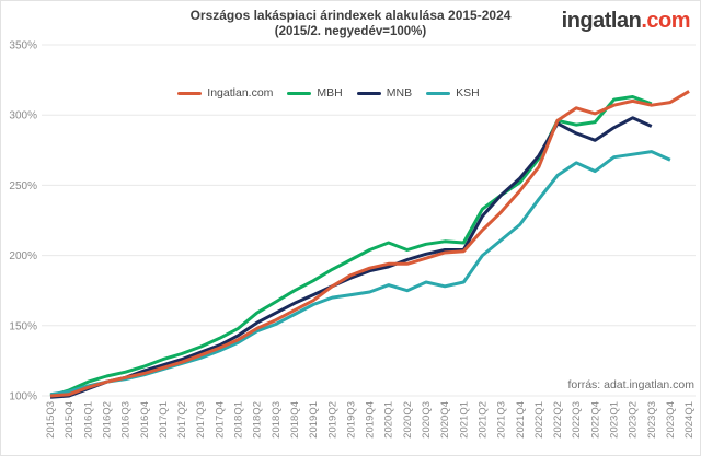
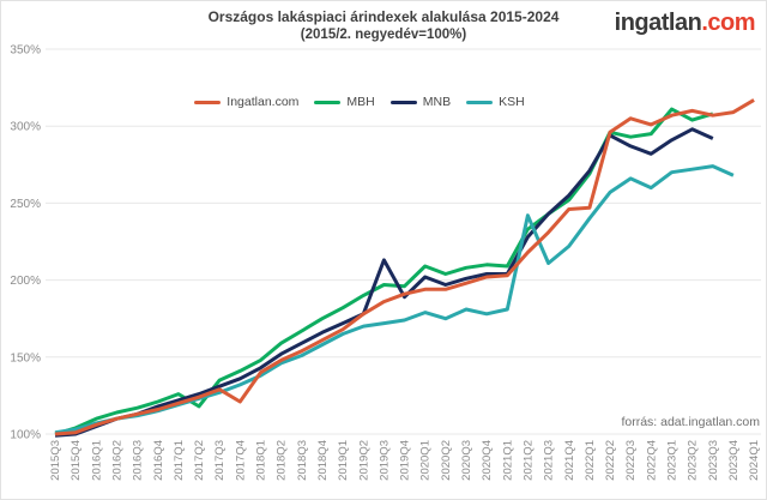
MBH/2017Q2: 130% -> 118%
Ingatlan.com/2017Q4: 134% -> 121%
MNB/2019Q3: 184% -> 213%
MBH/2019Q4: 204% -> 196%
MNB/2020Q1: 192% -> 202%
KSH/2021Q2: 200% -> 242%
Ingatlan.com/2022Q1: 263% -> 247%
MBH/2023Q2: 313% -> 304%
